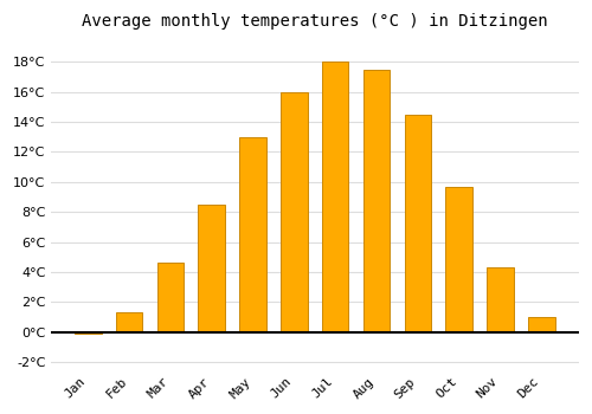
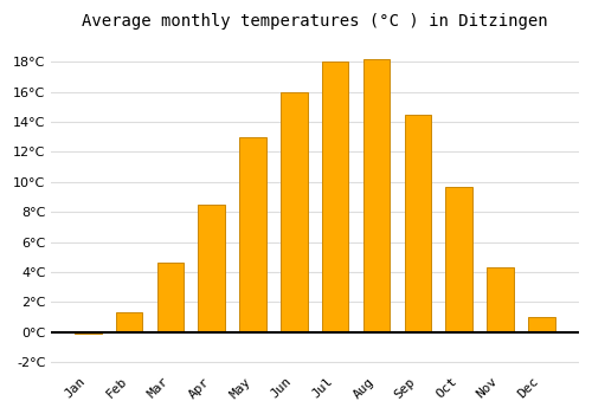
Aug: 17.5°C -> 18.2°C
